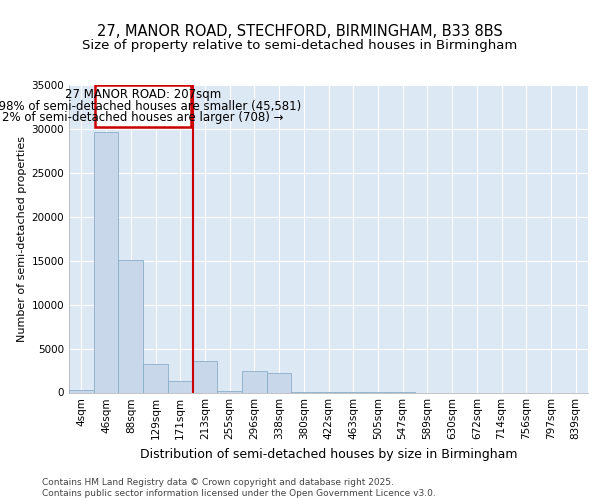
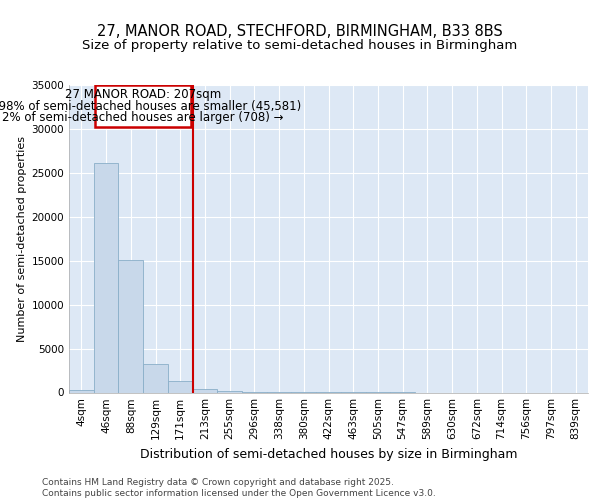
46sqm: 29600 -> 26100
213sqm: 3600 -> 400
296sqm: 2400 -> 0
338sqm: 2200 -> 0
